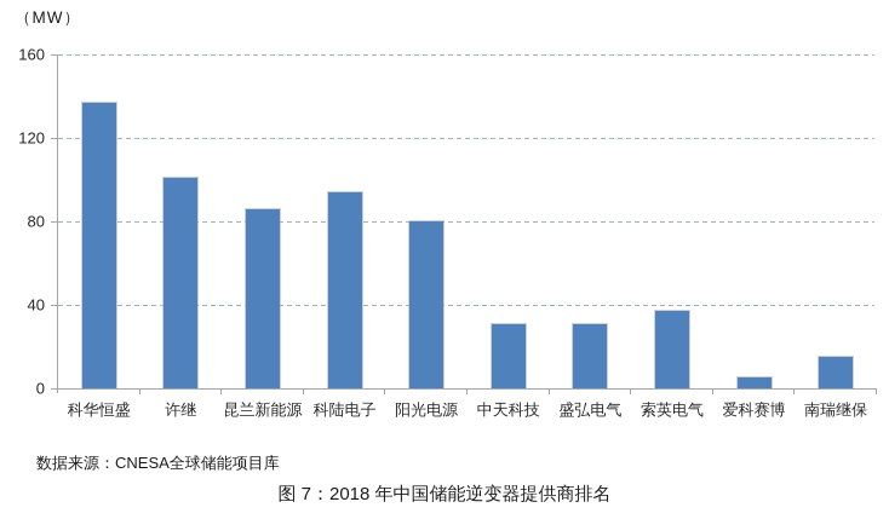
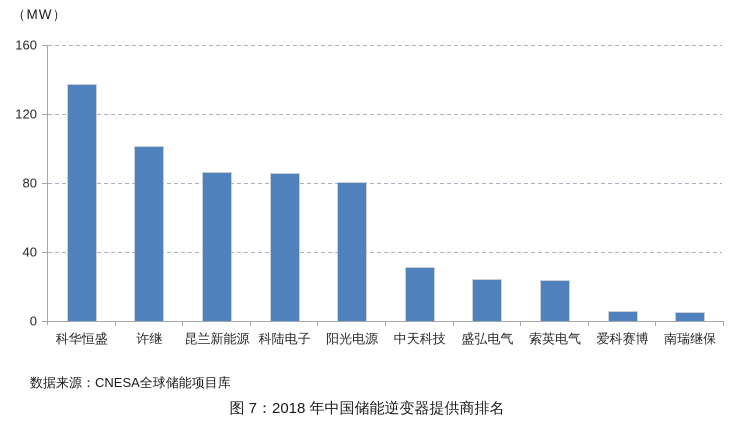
科陆电子: 94 -> 85
盛弘电气: 31 -> 24
索英电气: 37 -> 23
南瑞继保: 15 -> 4
